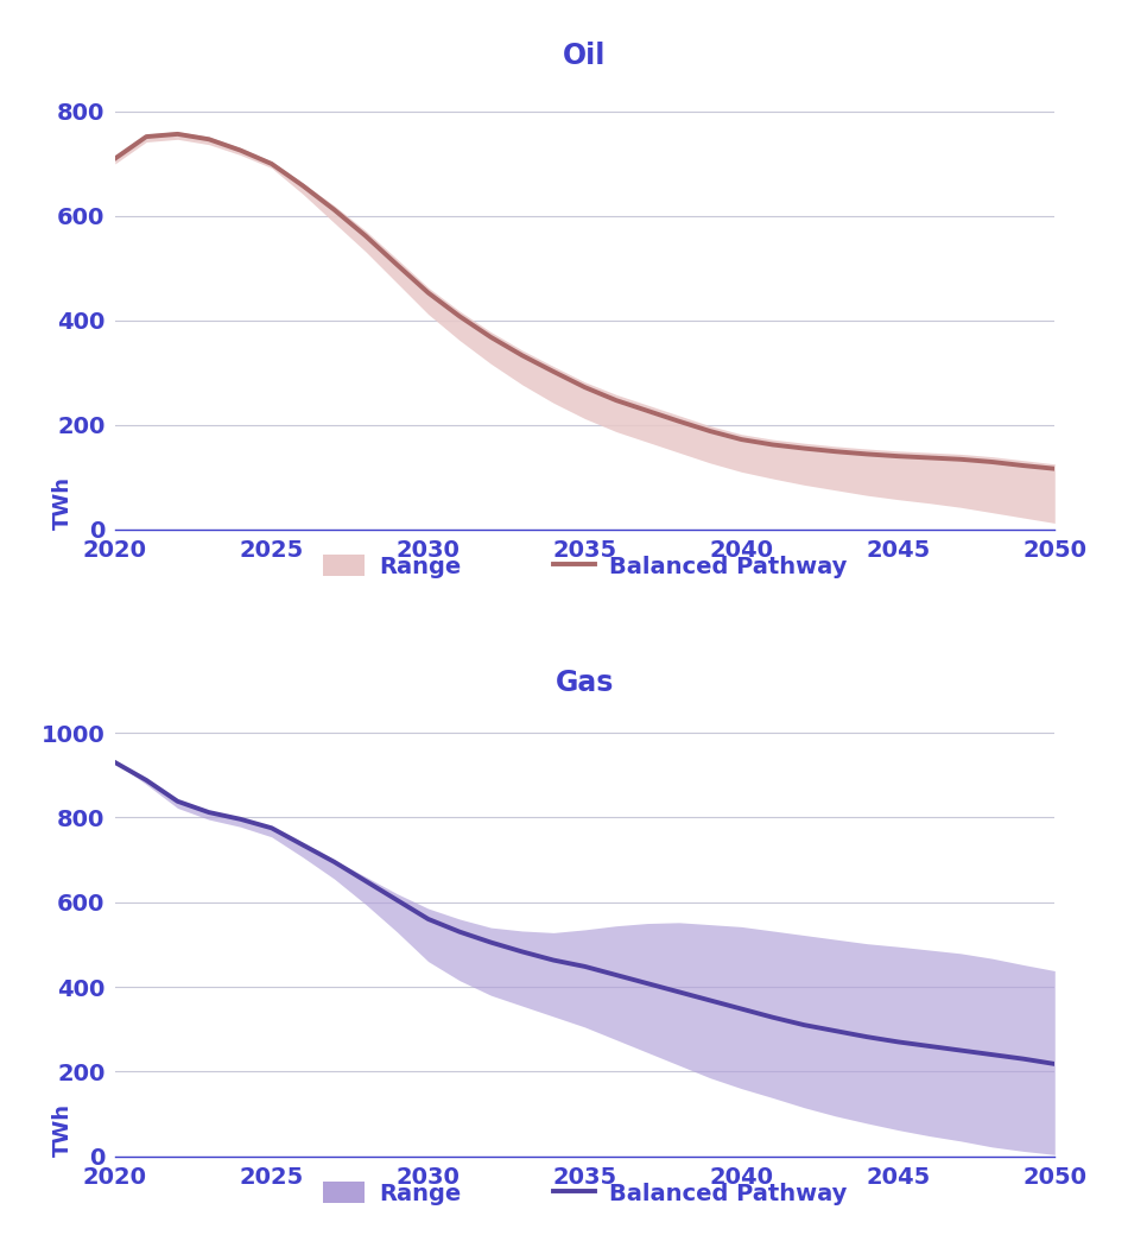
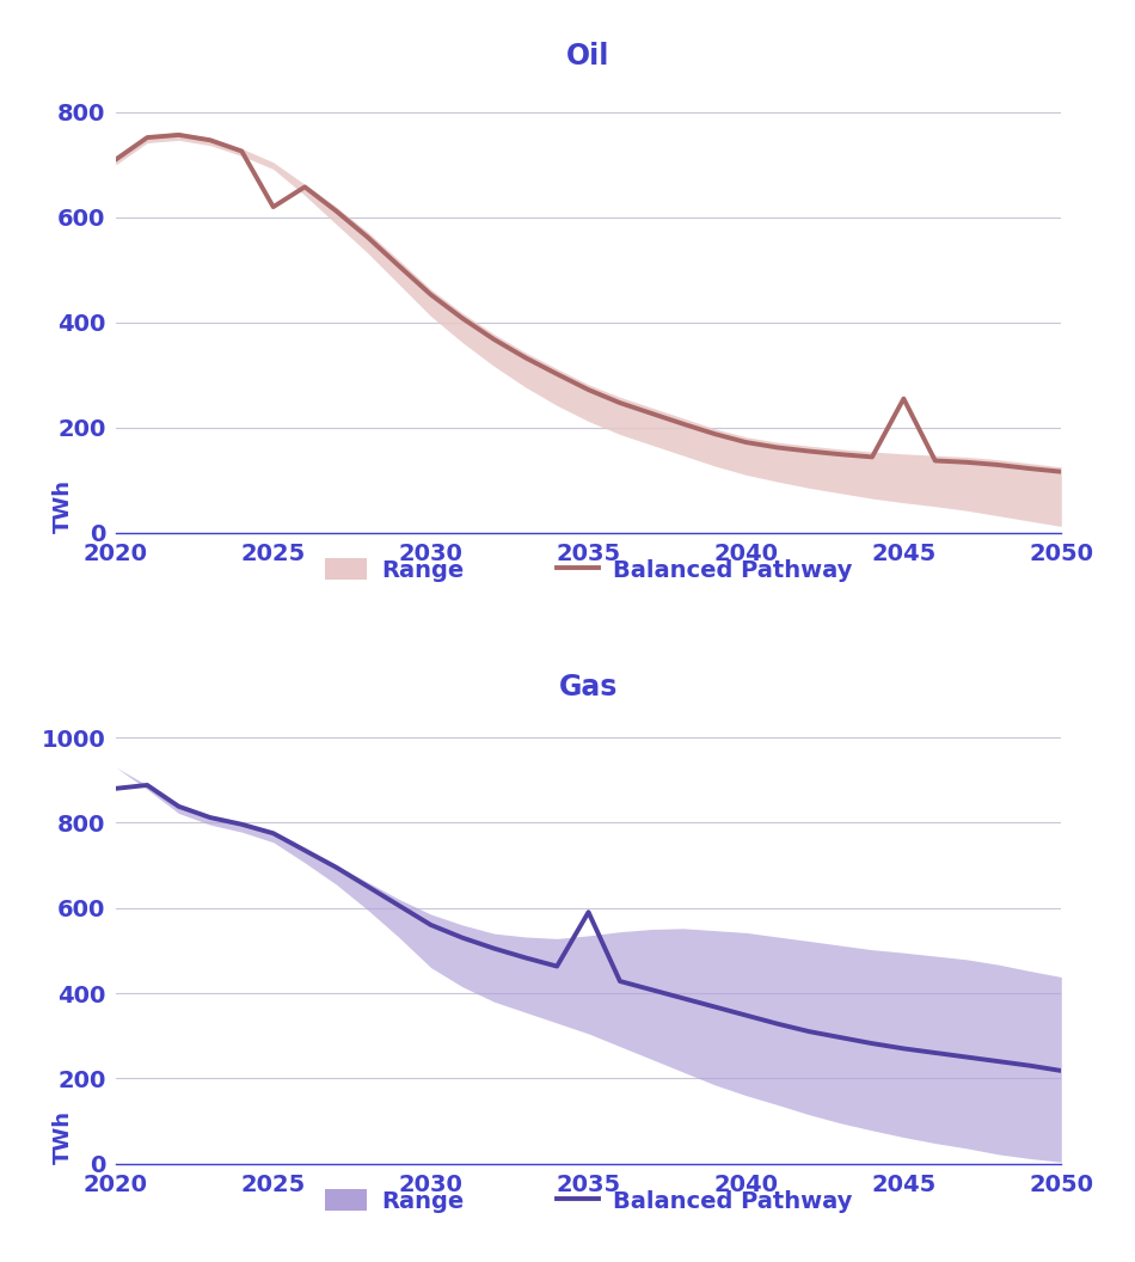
Oil/Balanced Pathway/2025: 700 -> 620
Oil/Balanced Pathway/2045: 140 -> 255
Gas/Balanced Pathway/2020: 930 -> 880
Gas/Balanced Pathway/2035: 448 -> 590
